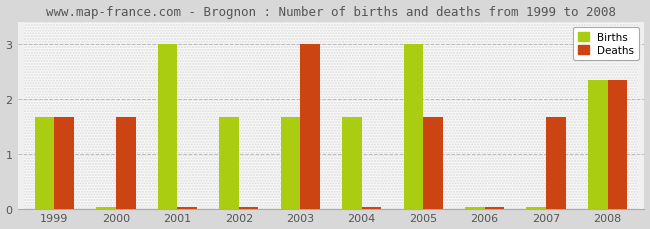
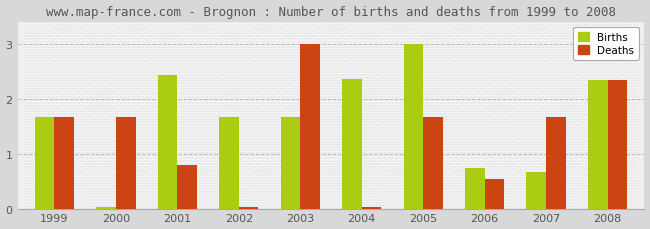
Births/2001: 3.00 -> 2.42
Deaths/2001: 0.03 -> 0.80
Births/2004: 1.67 -> 2.36
Births/2006: 0.03 -> 0.74
Deaths/2006: 0.03 -> 0.54
Births/2007: 0.03 -> 0.66
